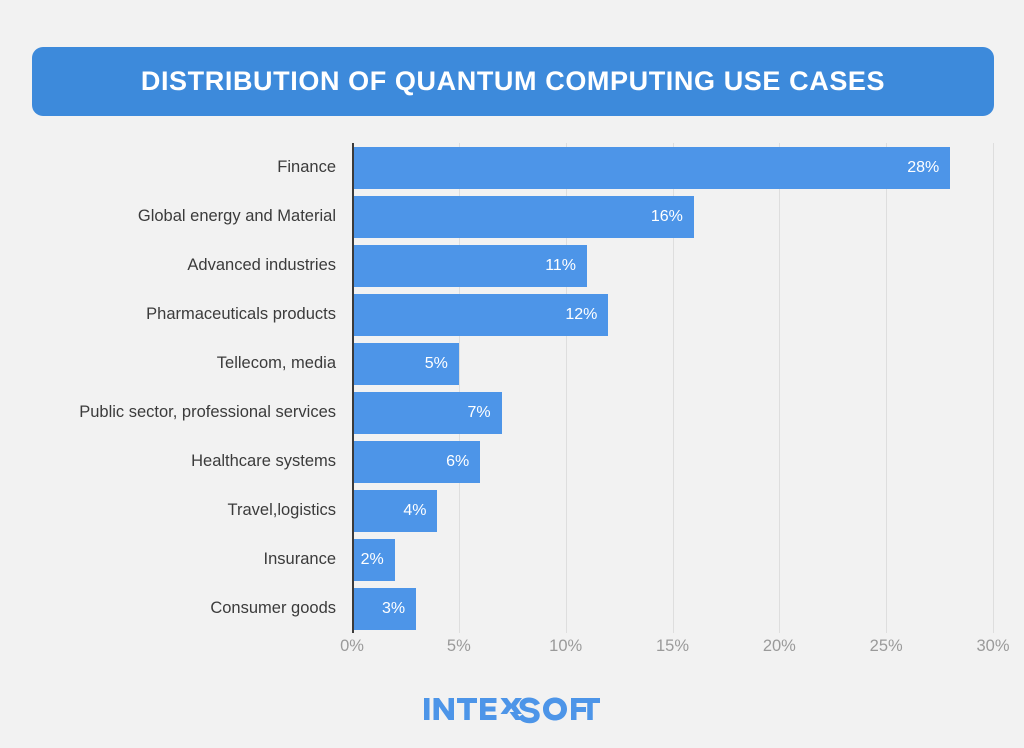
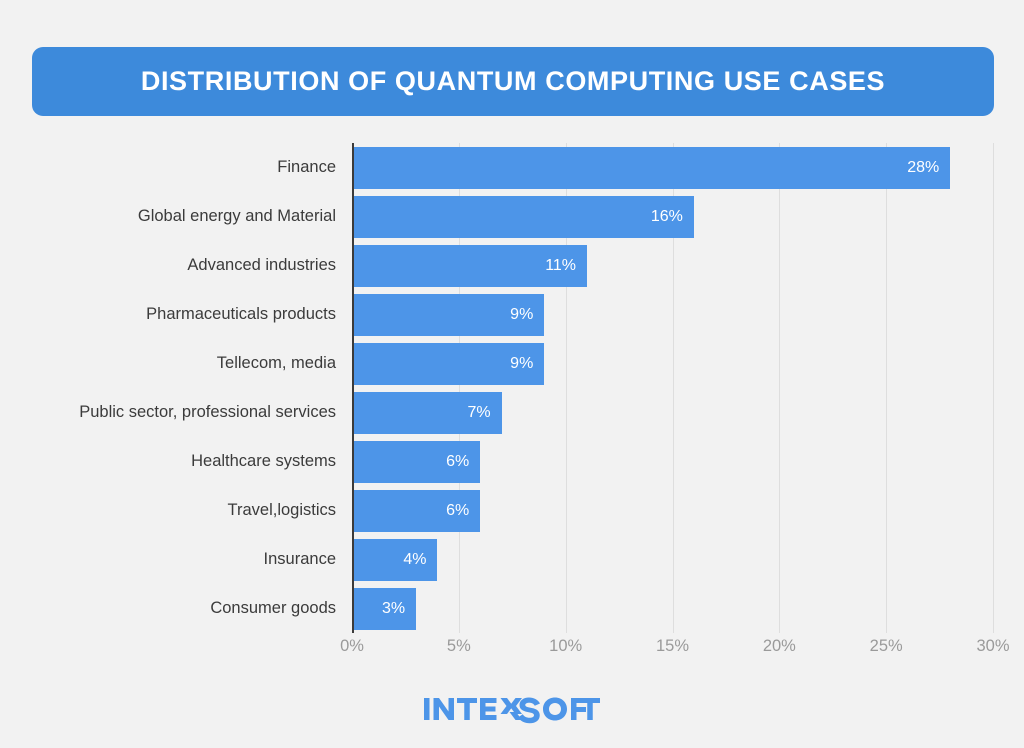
Pharmaceuticals products: 12% -> 9%
Tellecom, media: 5% -> 9%
Travel,logistics: 4% -> 6%
Insurance: 2% -> 4%
